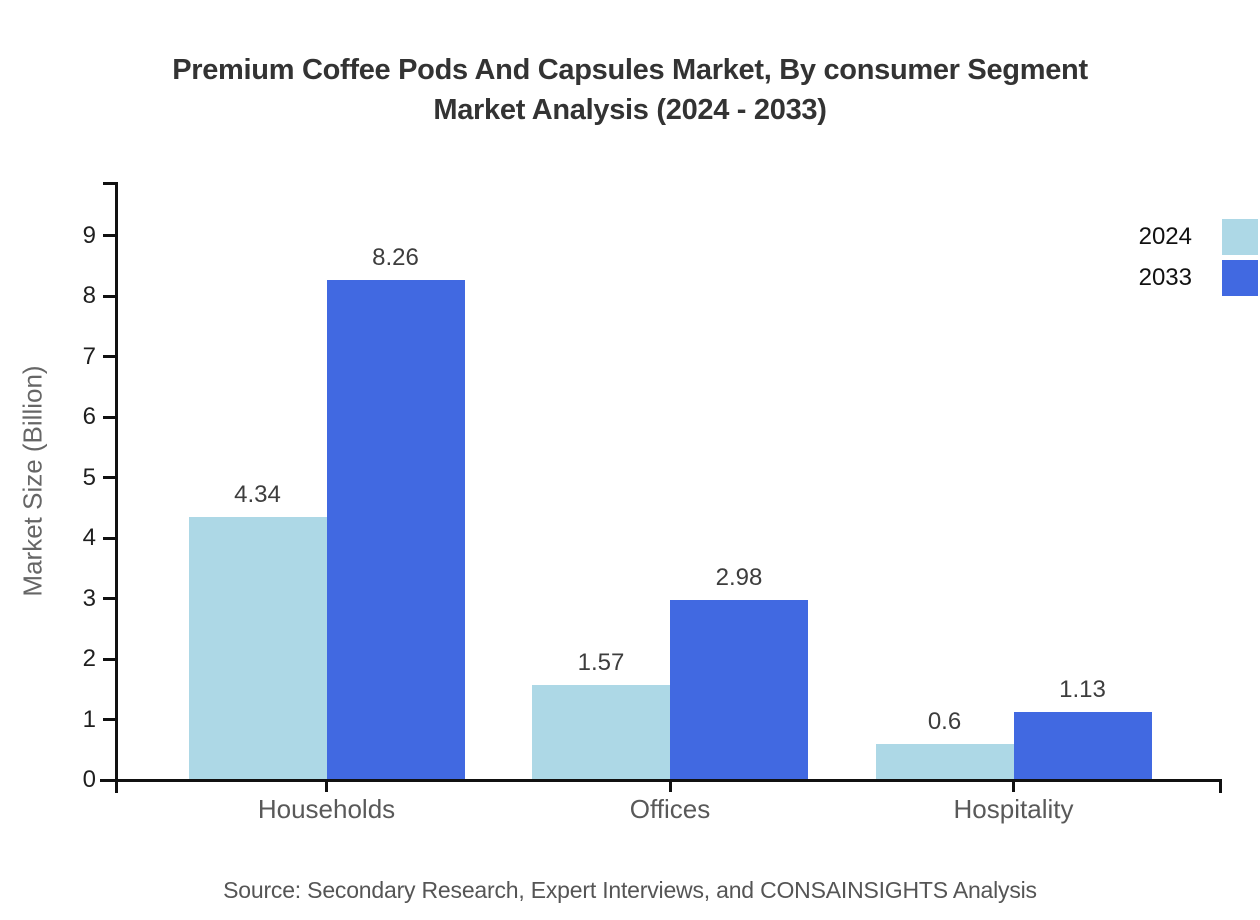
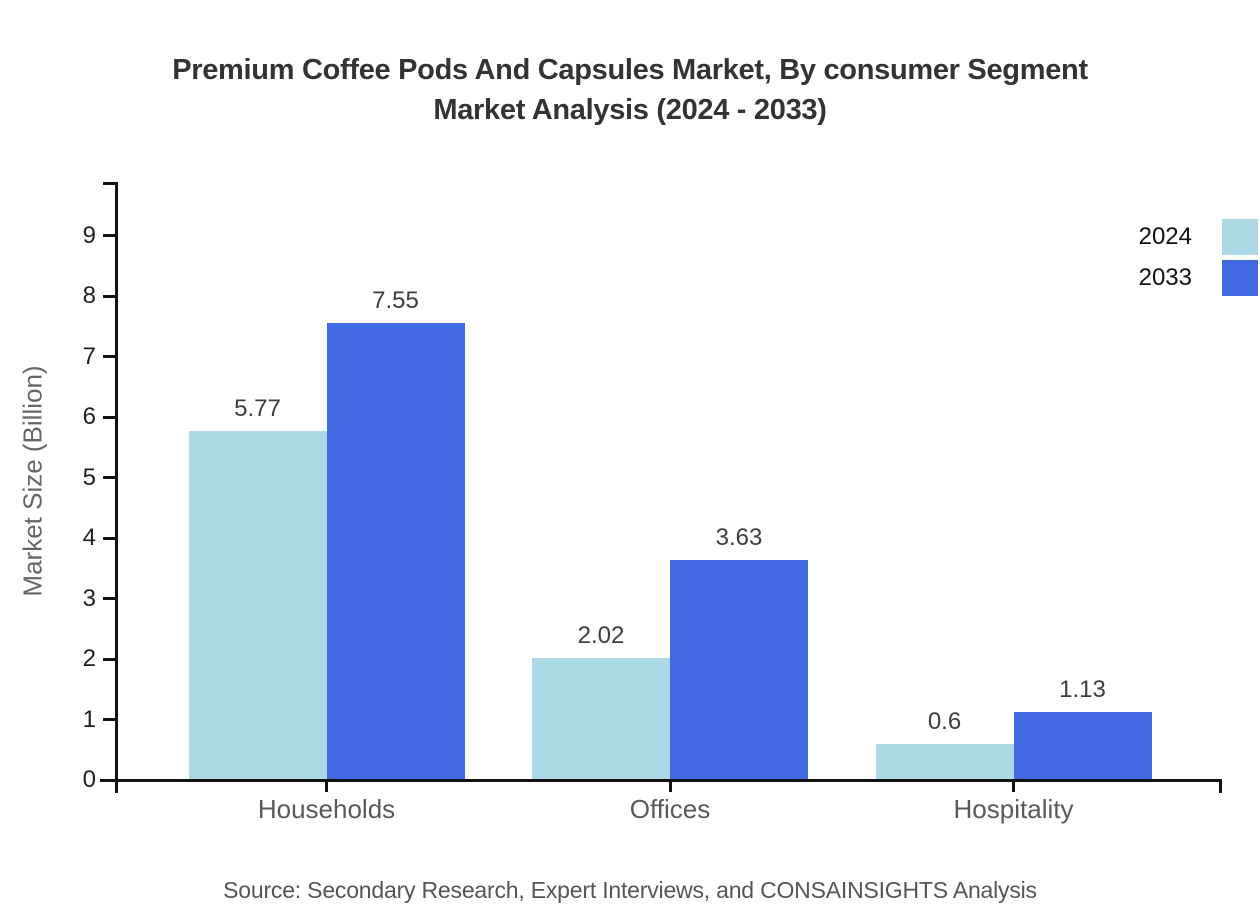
2024/Households: 4.34 -> 5.77
2033/Households: 8.26 -> 7.55
2024/Offices: 1.57 -> 2.02
2033/Offices: 2.98 -> 3.63
